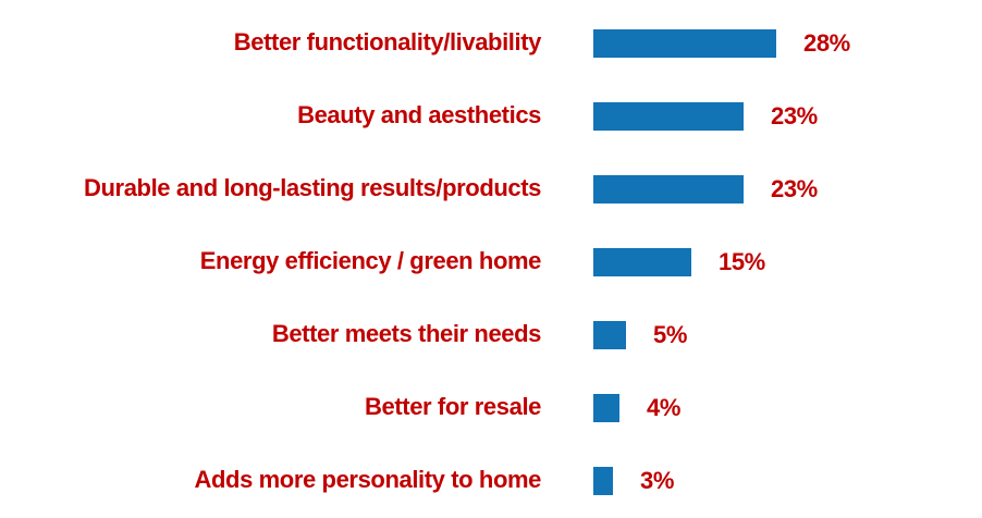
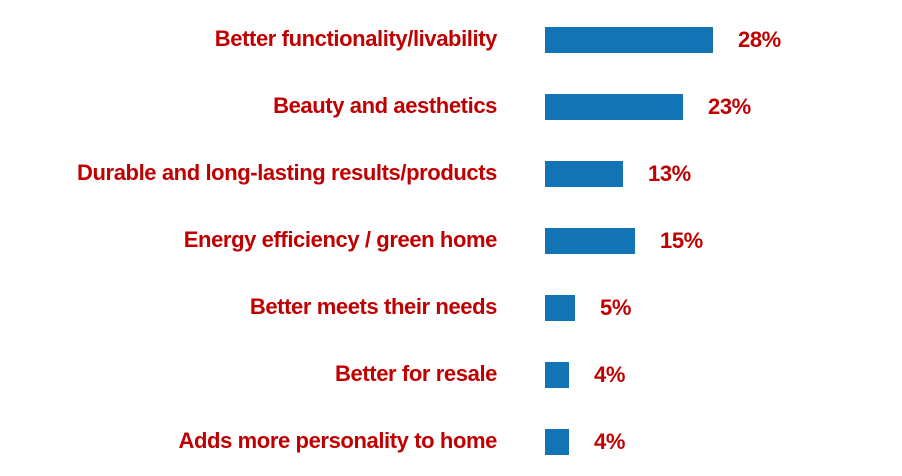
Durable and long-lasting results/products: 23% -> 13%
Adds more personality to home: 3% -> 4%
